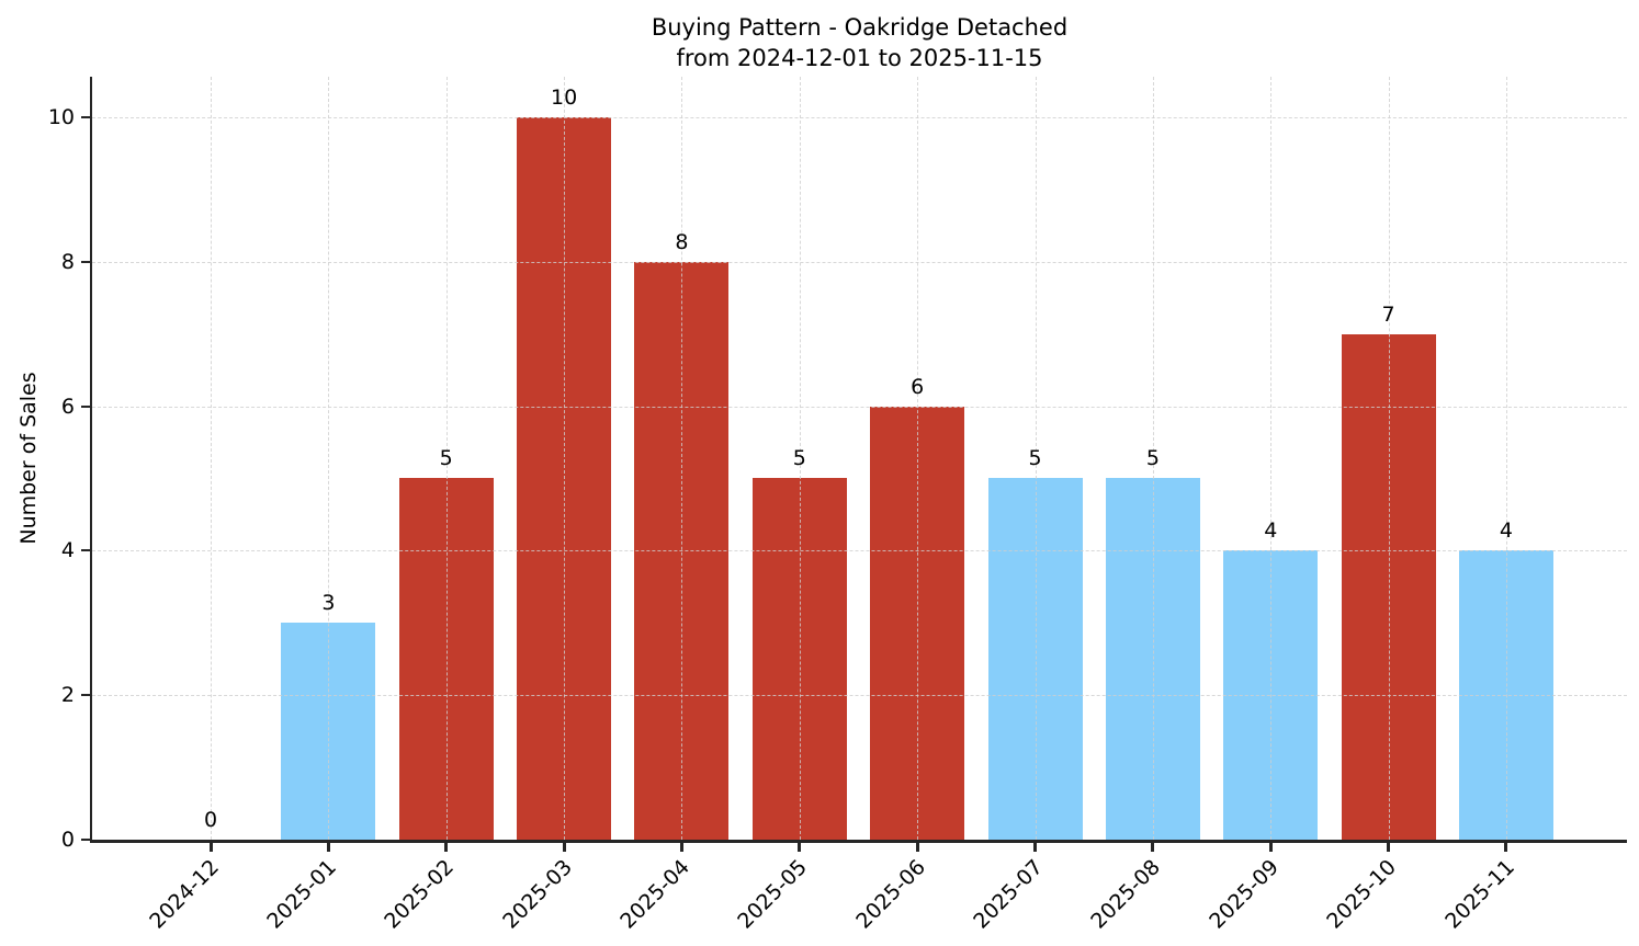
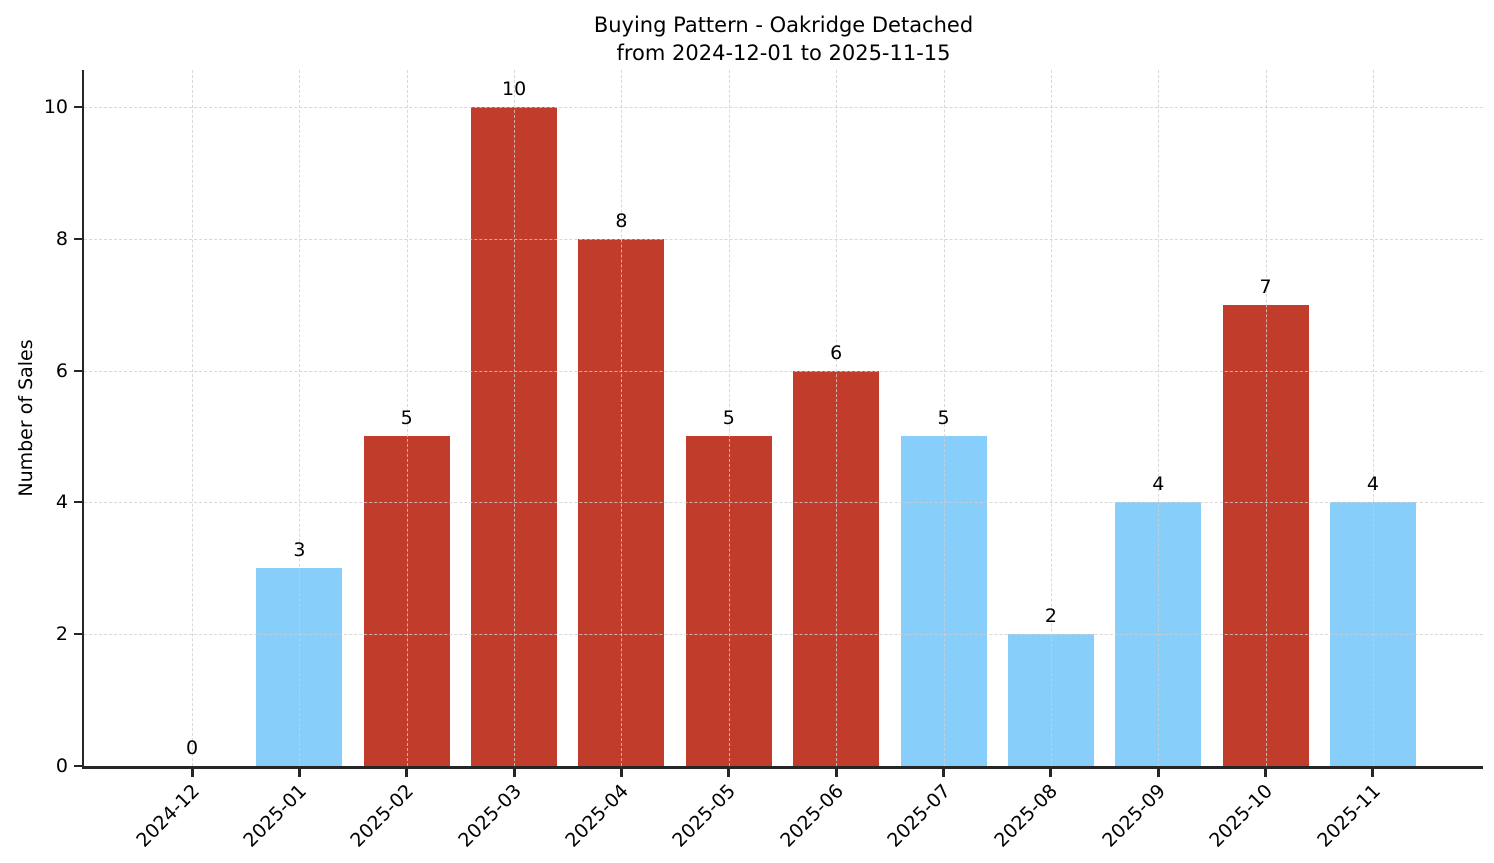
2025-08: 5 -> 2
